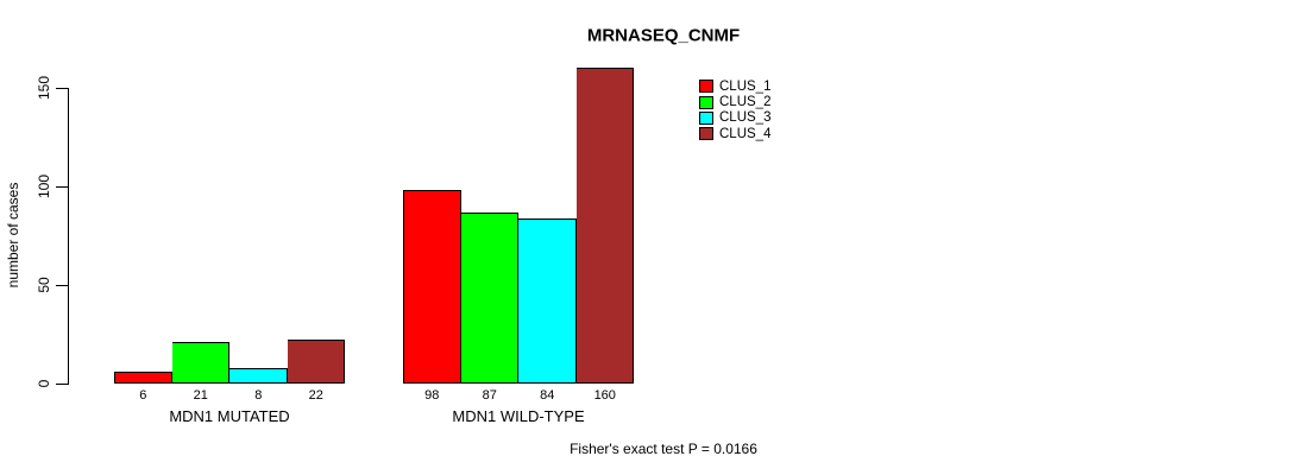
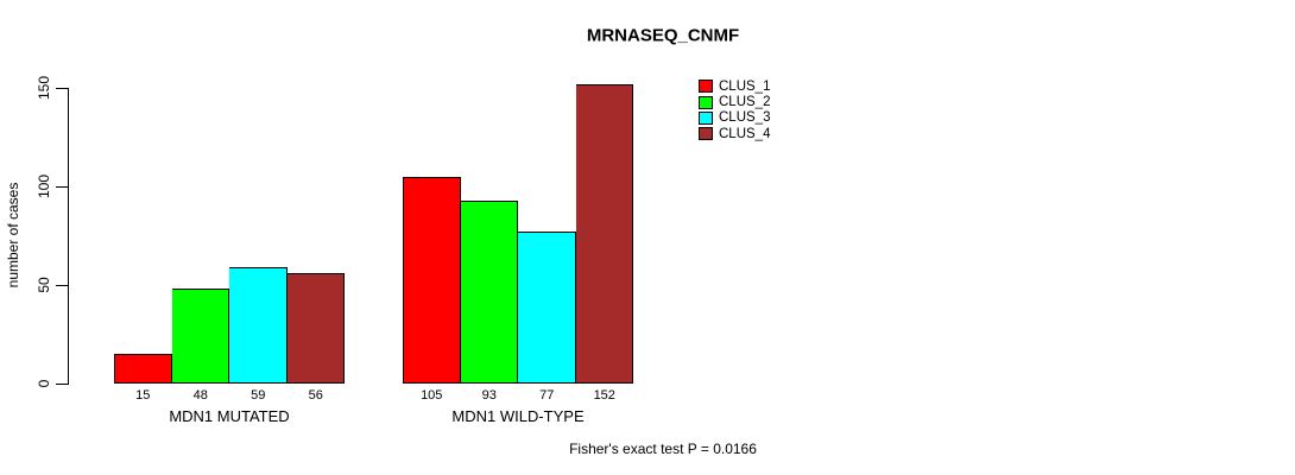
CLUS_1/MDN1 MUTATED: 6 -> 15
CLUS_2/MDN1 MUTATED: 21 -> 48
CLUS_3/MDN1 MUTATED: 8 -> 59
CLUS_4/MDN1 MUTATED: 22 -> 56
CLUS_1/MDN1 WILD-TYPE: 98 -> 105
CLUS_2/MDN1 WILD-TYPE: 87 -> 93
CLUS_3/MDN1 WILD-TYPE: 84 -> 77
CLUS_4/MDN1 WILD-TYPE: 160 -> 152
